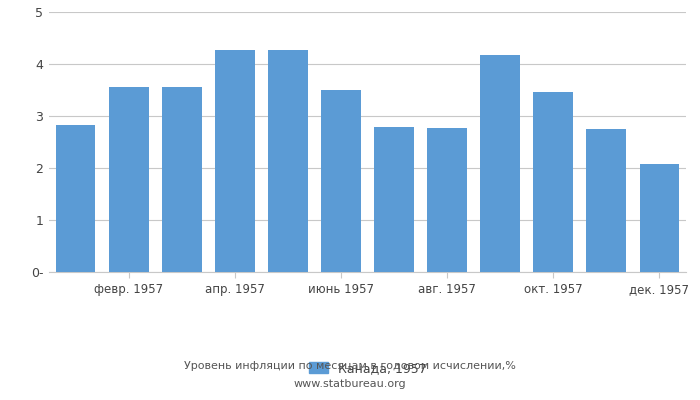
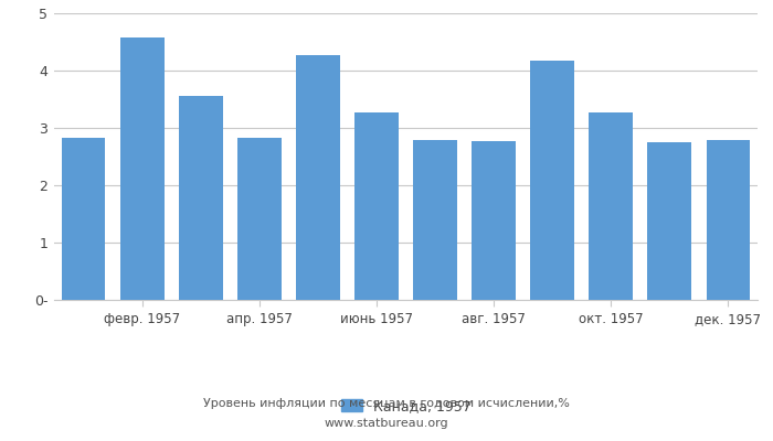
февр. 1957: 3.56 -> 4.58
апр. 1957: 4.26 -> 2.82
июнь 1957: 3.50 -> 3.26
окт. 1957: 3.47 -> 3.26
дек. 1957: 2.07 -> 2.78
